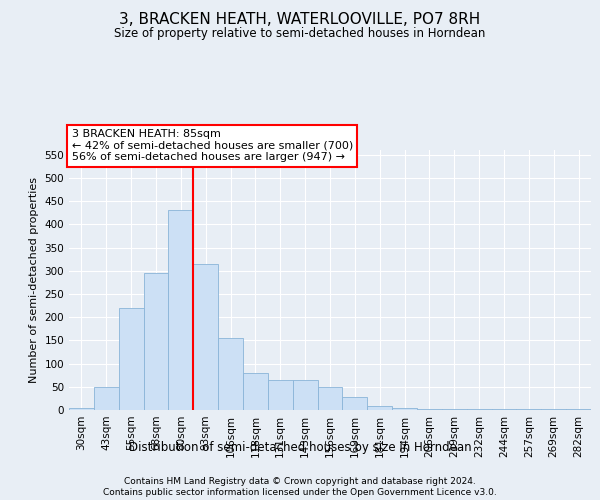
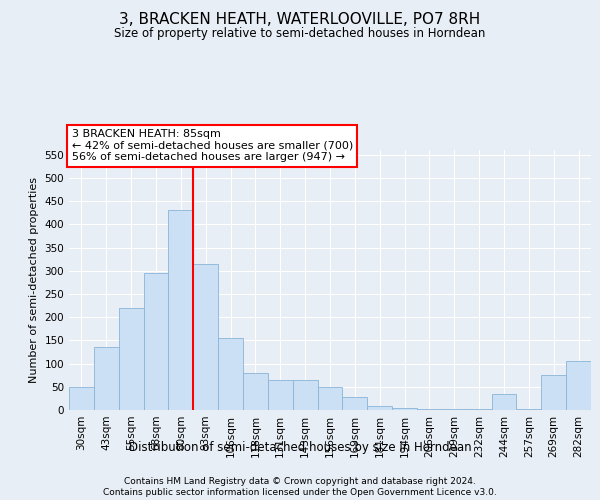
30sqm: 5 -> 50
43sqm: 50 -> 135
244sqm: 2 -> 35
269sqm: 2 -> 75
282sqm: 2 -> 105
